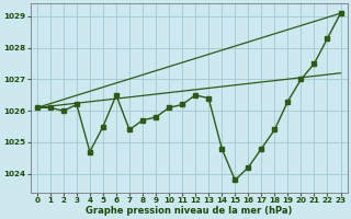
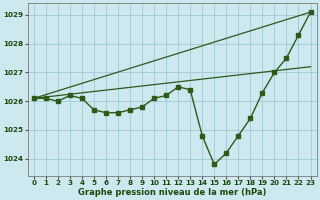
4: 1024.7 -> 1026.1
5: 1025.5 -> 1025.7
6: 1026.5 -> 1025.6
7: 1025.4 -> 1025.6
